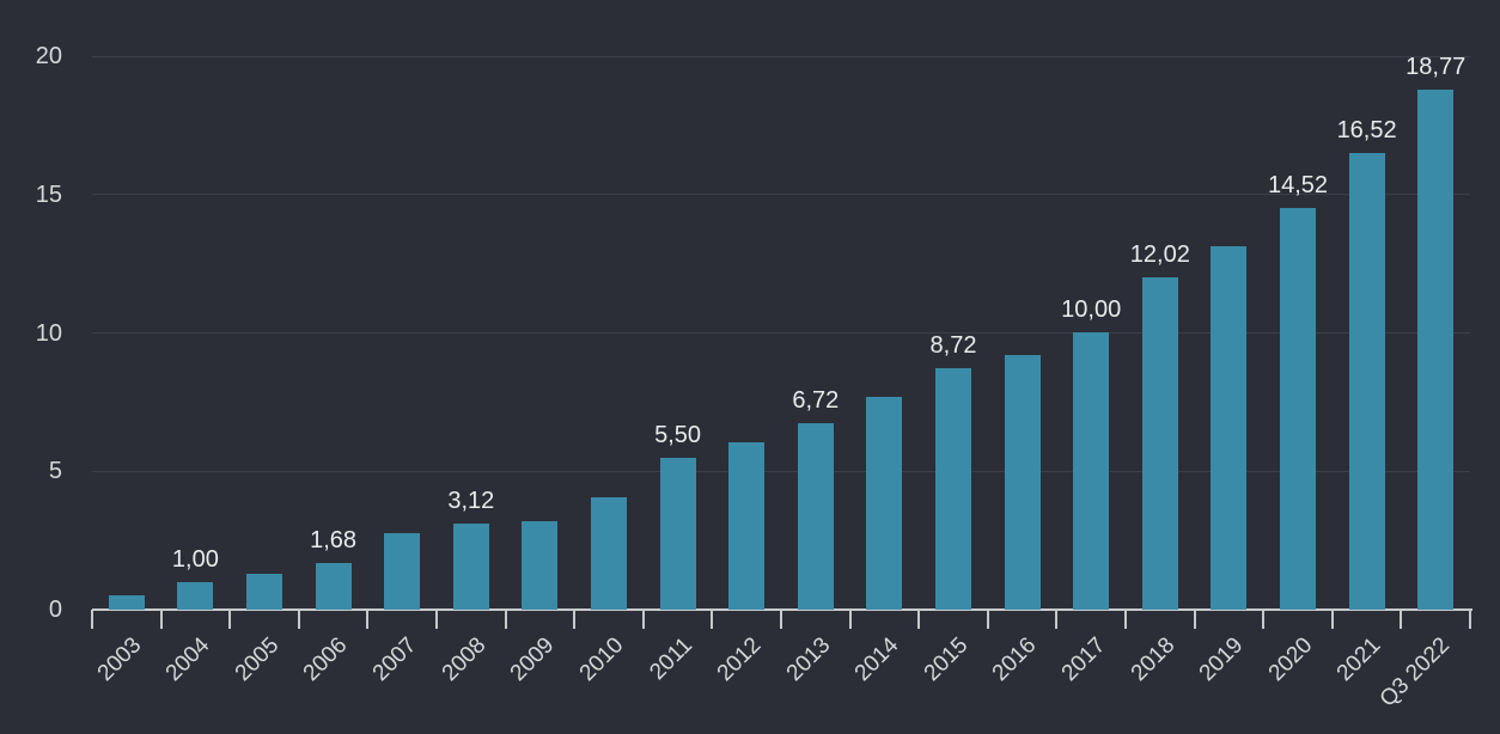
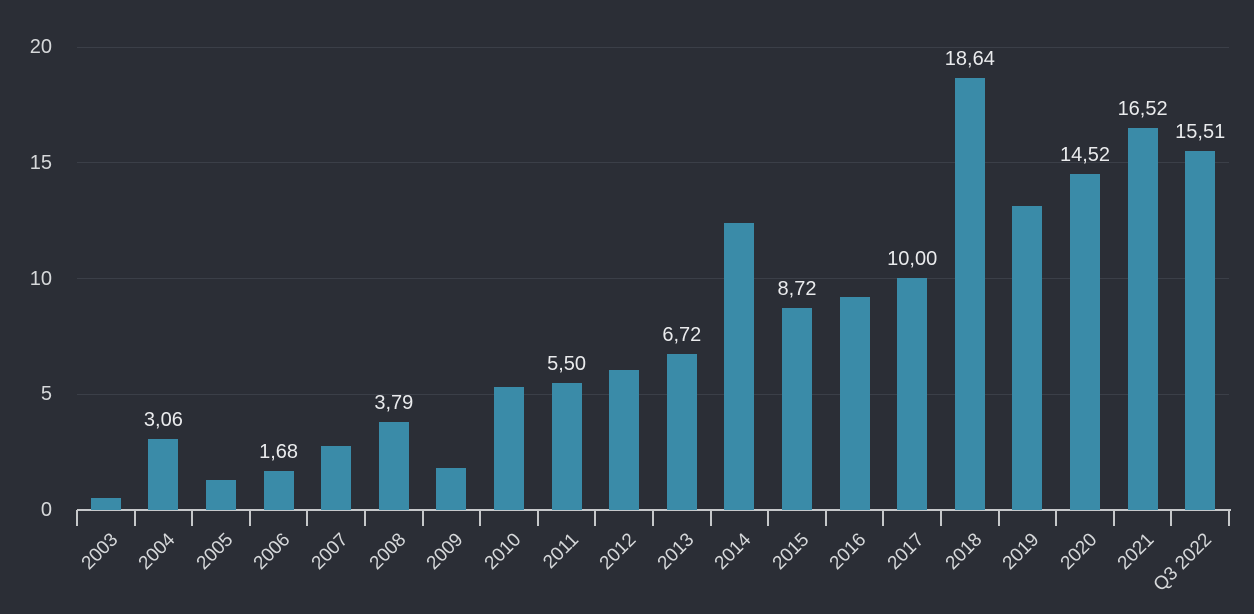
2004: 1,00 -> 3,06
2008: 3,12 -> 3,79
2009: 3.2 -> 1.8
2010: 4.0 -> 5.3
2014: 7.7 -> 12.4
2018: 12,02 -> 18,64
Q3 2022: 18,77 -> 15,51
